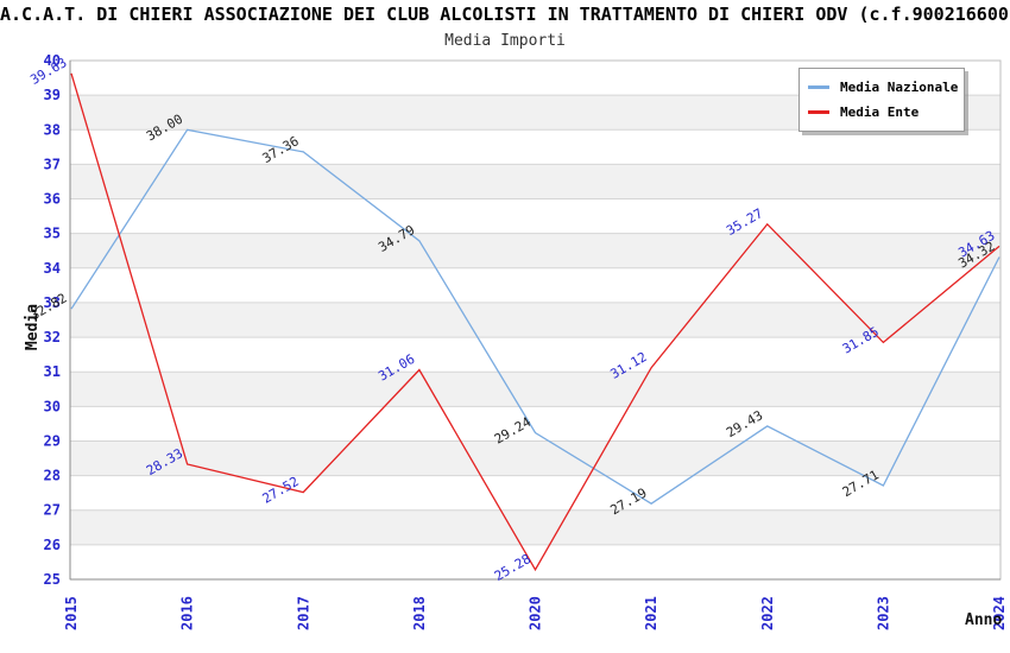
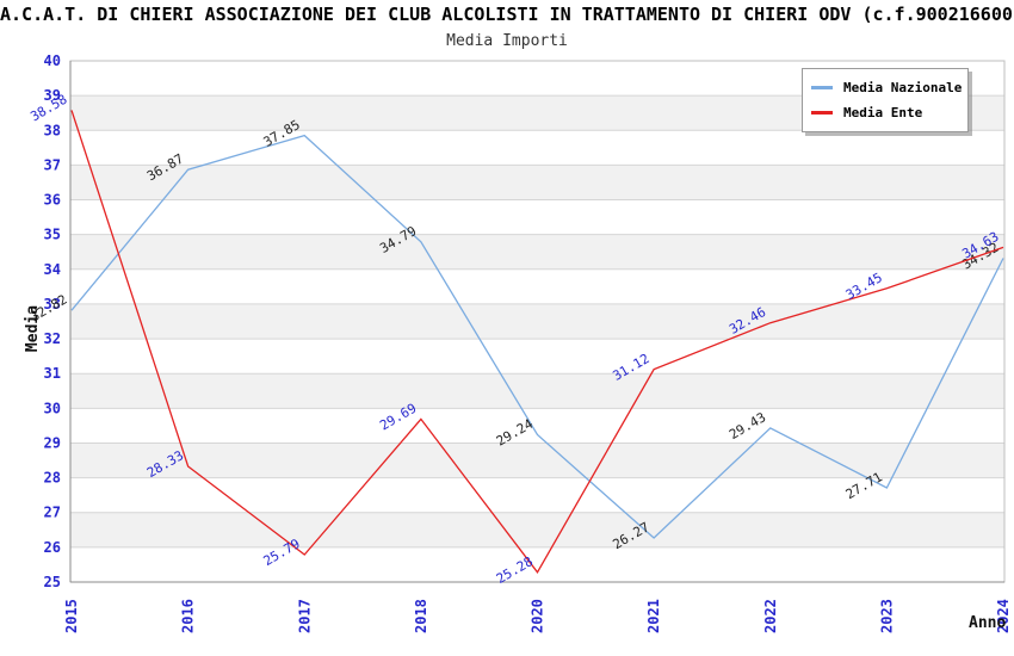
Media Ente/2015: 39.63 -> 38.58
Media Nazionale/2016: 38.00 -> 36.87
Media Nazionale/2017: 37.36 -> 37.85
Media Ente/2017: 27.52 -> 25.79
Media Ente/2018: 31.06 -> 29.69
Media Nazionale/2021: 27.19 -> 26.27
Media Ente/2022: 35.27 -> 32.46
Media Ente/2023: 31.85 -> 33.45
